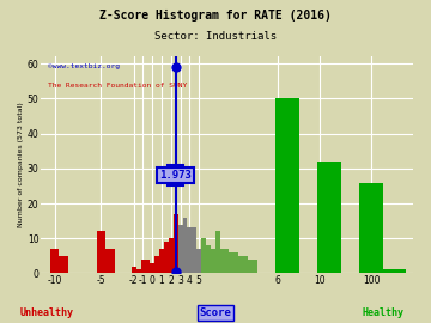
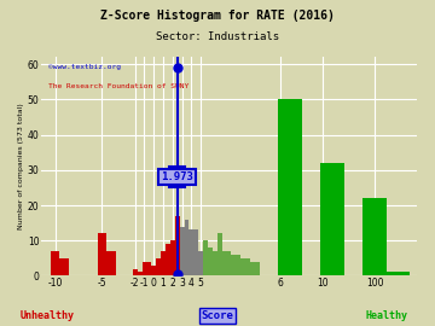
100: 26 -> 22
